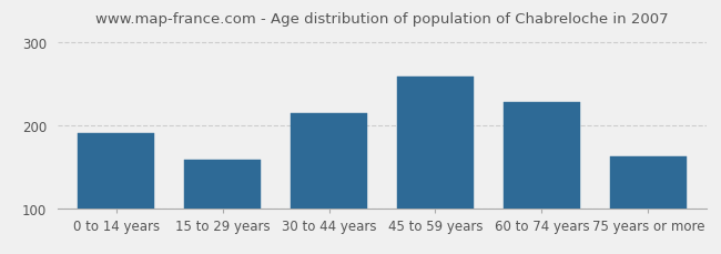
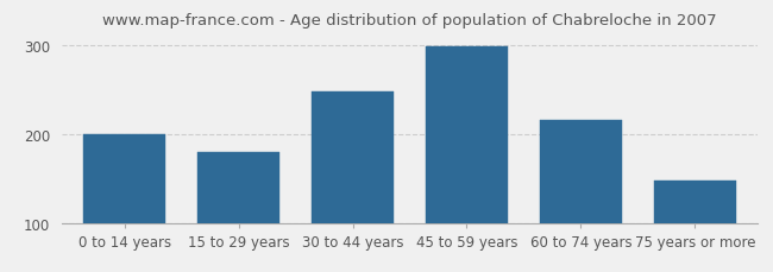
0 to 14 years: 190 -> 199
15 to 29 years: 158 -> 180
30 to 44 years: 214 -> 248
45 to 59 years: 258 -> 298
60 to 74 years: 228 -> 215
75 years or more: 162 -> 148
